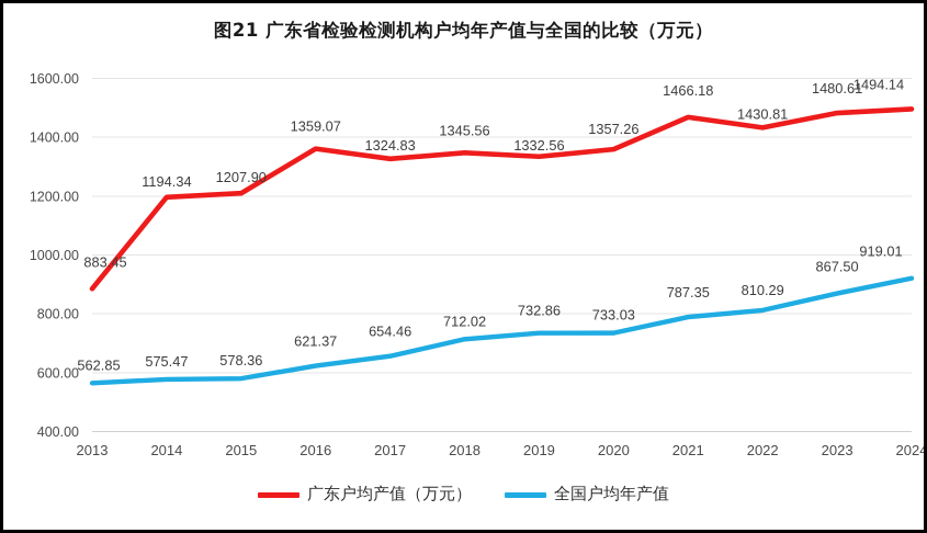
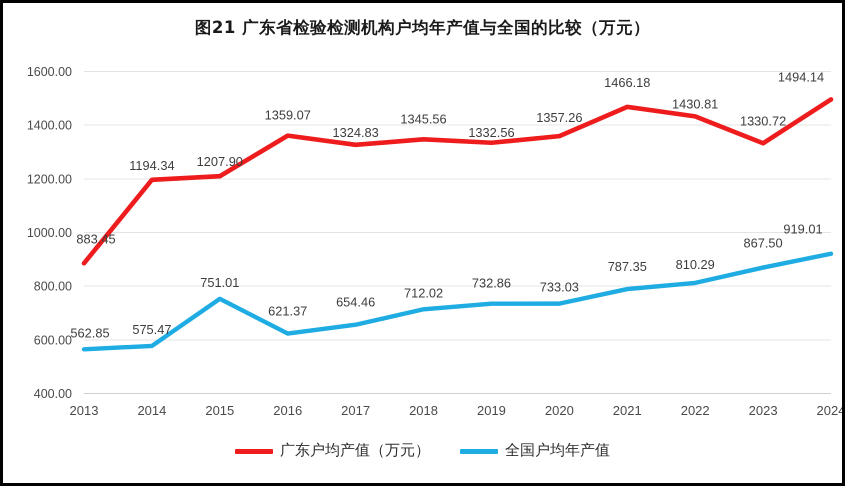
全国户均年产值/2015: 578.36 -> 751.01
广东户均产值（万元）/2023: 1480.61 -> 1330.72
